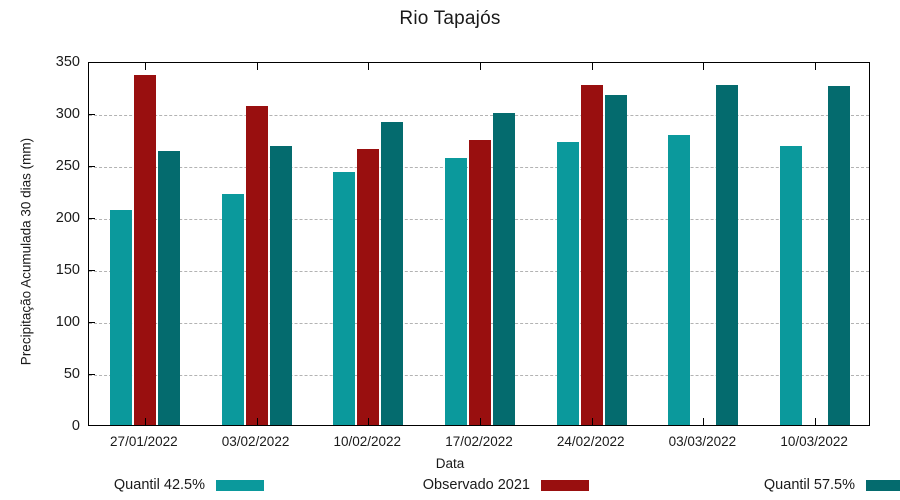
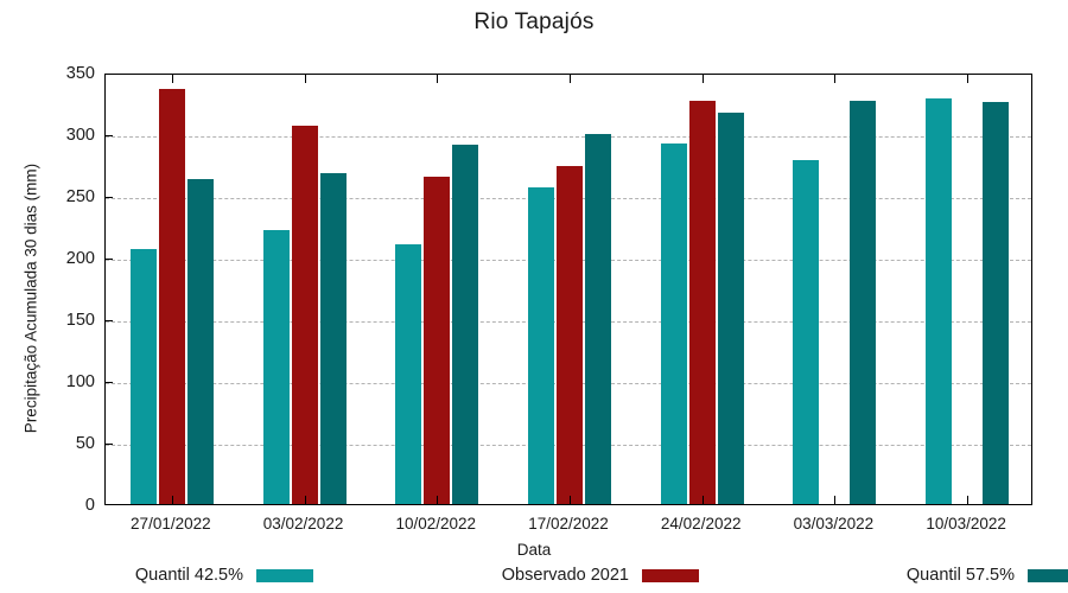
Quantil 42.5%/10/02/2022: 243 -> 211
Quantil 42.5%/24/02/2022: 272 -> 292
Quantil 42.5%/10/03/2022: 268 -> 329
